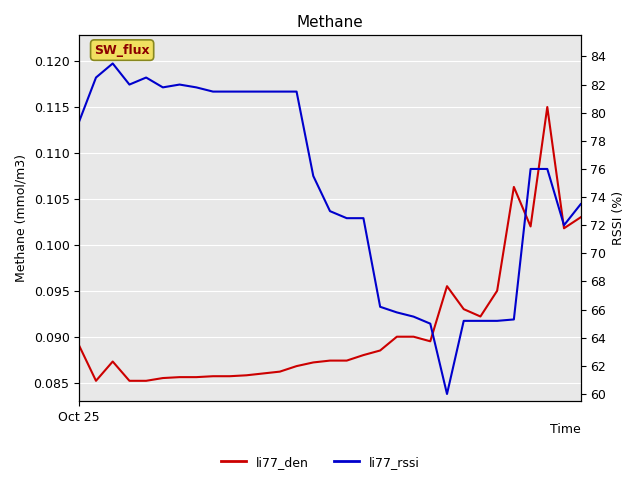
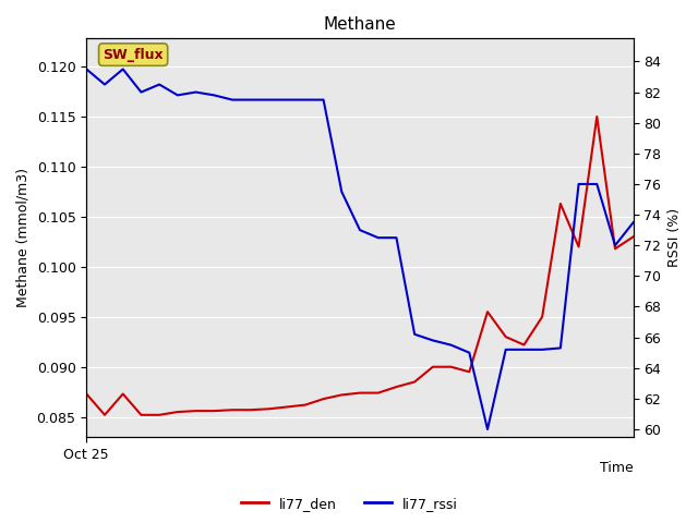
li77_den/Oct 25: 0.0890 -> 0.0873
li77_rssi/Oct 25: 79.4 -> 83.5
